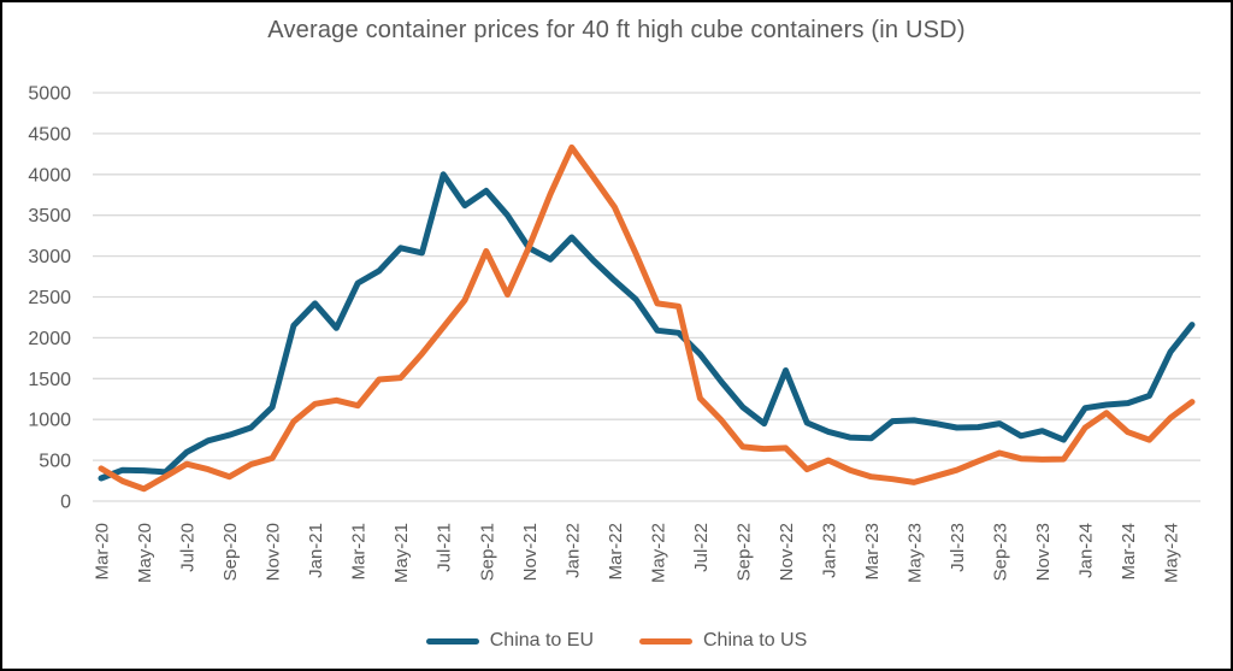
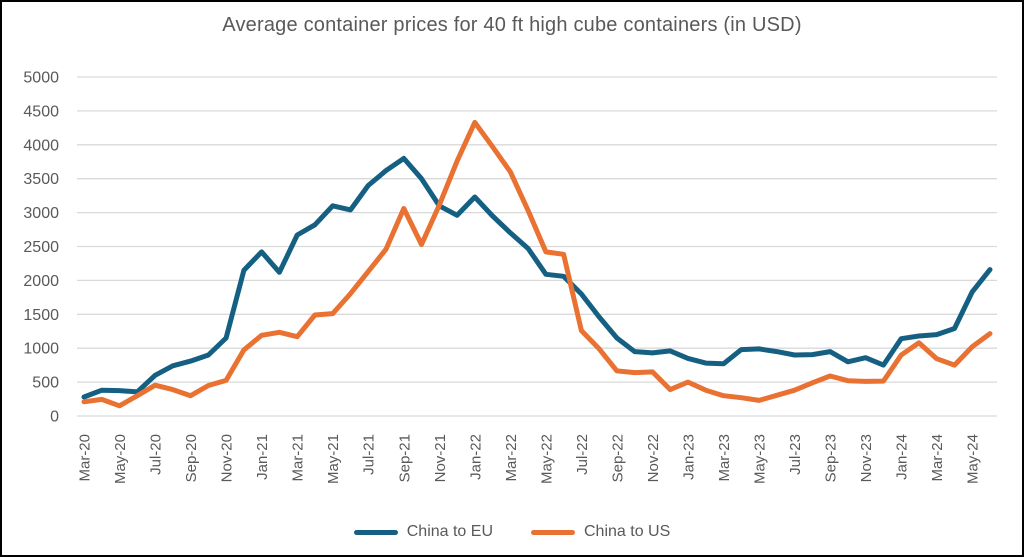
China to US/Mar-20: 400 -> 200
China to EU/Jul-21: 4000 -> 3400
China to EU/Nov-22: 1600 -> 900
